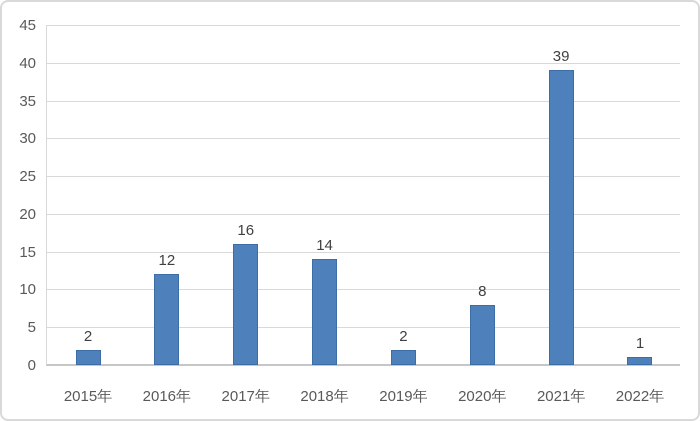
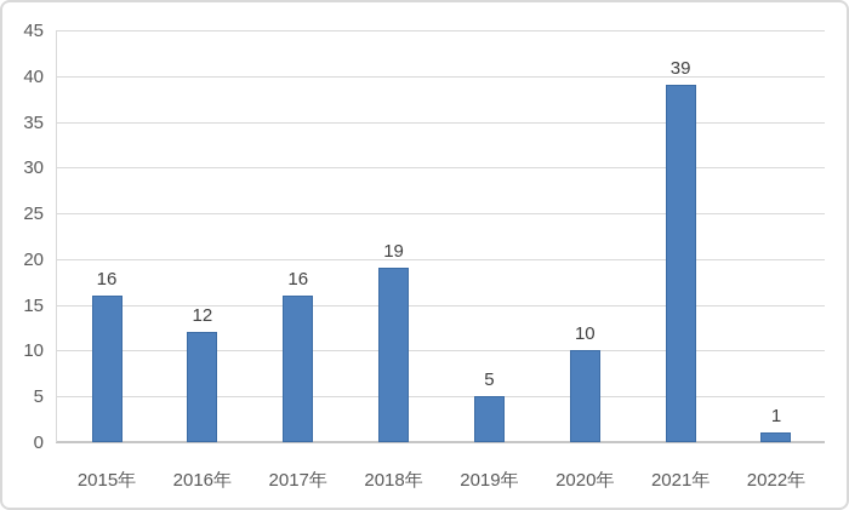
2015年: 2 -> 16
2018年: 14 -> 19
2019年: 2 -> 5
2020年: 8 -> 10
